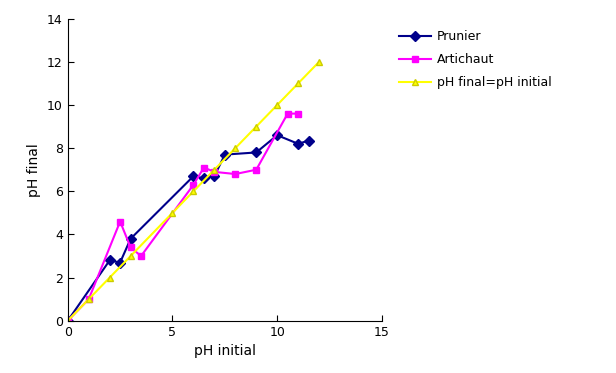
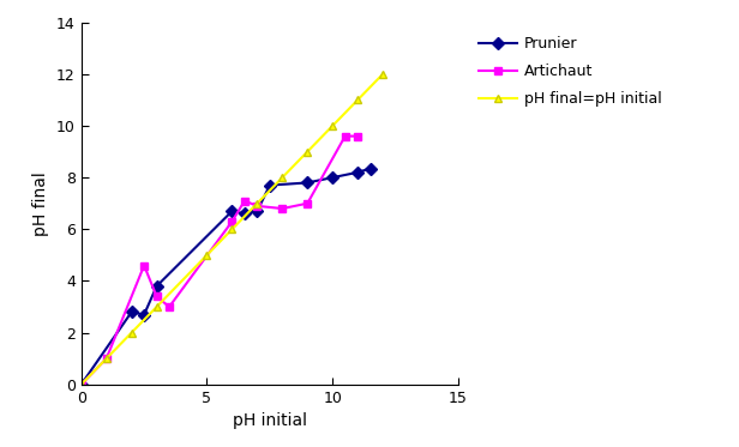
Prunier/10: 8.60 -> 8.00
